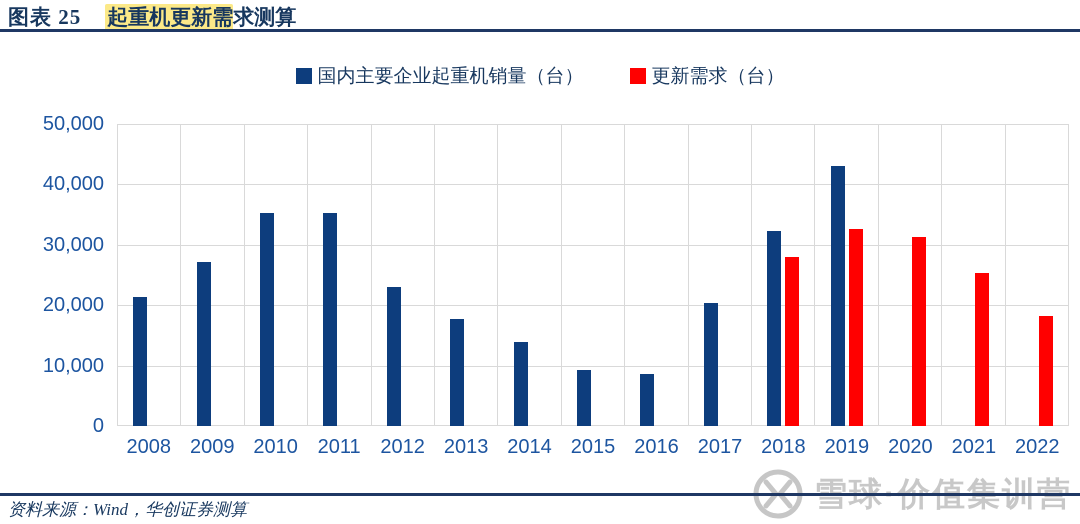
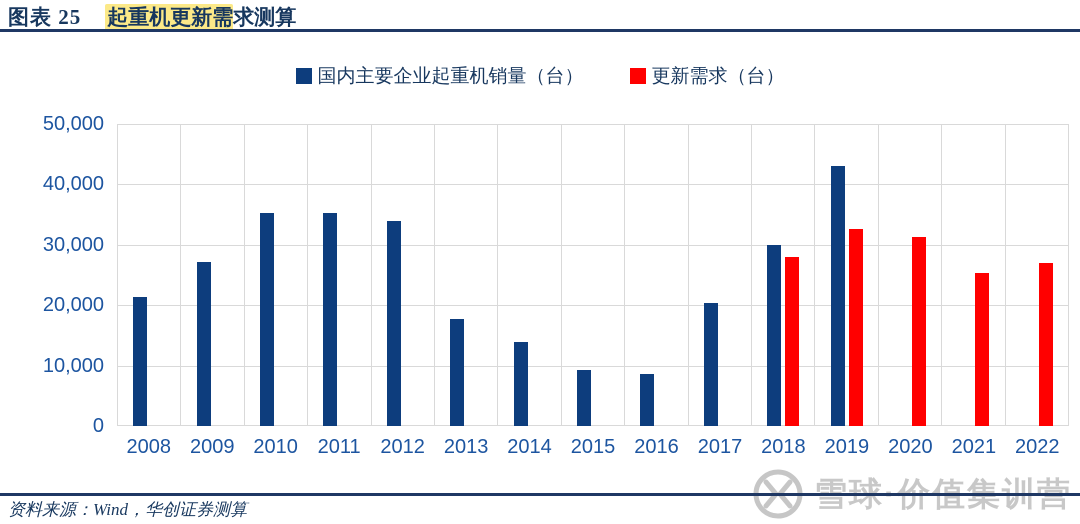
国内主要企业起重机销量（台）/2012: 23000 -> 34000
国内主要企业起重机销量（台）/2018: 32000 -> 30000
更新需求（台）/2022: 18000 -> 27000
